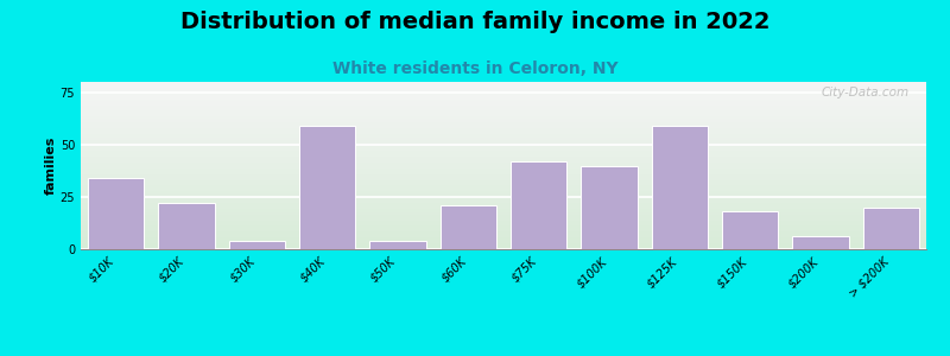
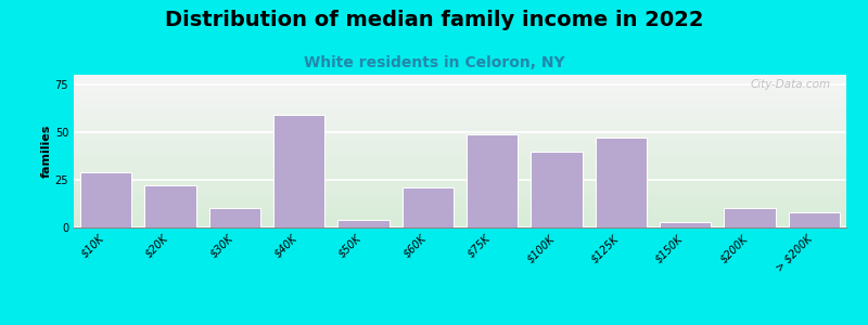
$10K: 34 -> 29
$30K: 4 -> 10
$75K: 42 -> 49
$125K: 59 -> 47
$150K: 18 -> 3
$200K: 6 -> 10
> $200K: 20 -> 8
